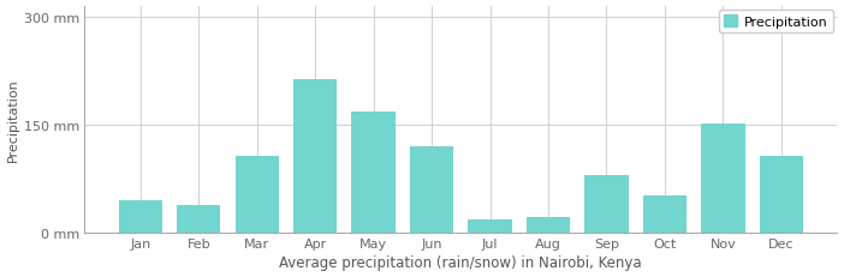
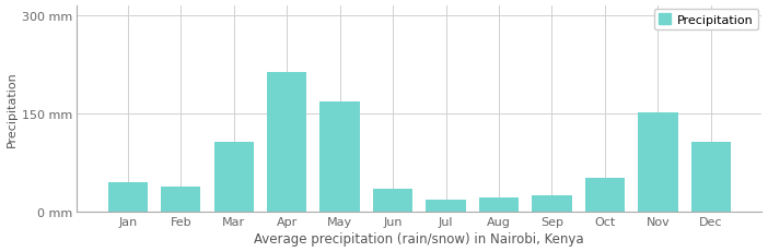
Jun: 120 mm -> 35 mm
Sep: 80 mm -> 25 mm
